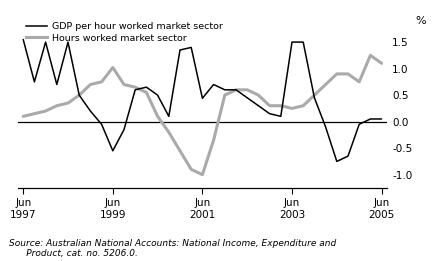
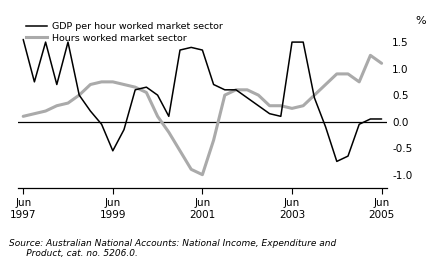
Hours worked market sector/Jun 1999: 1.02 -> 0.75
GDP per hour worked market sector/Jun 2001: 0.44 -> 1.35
